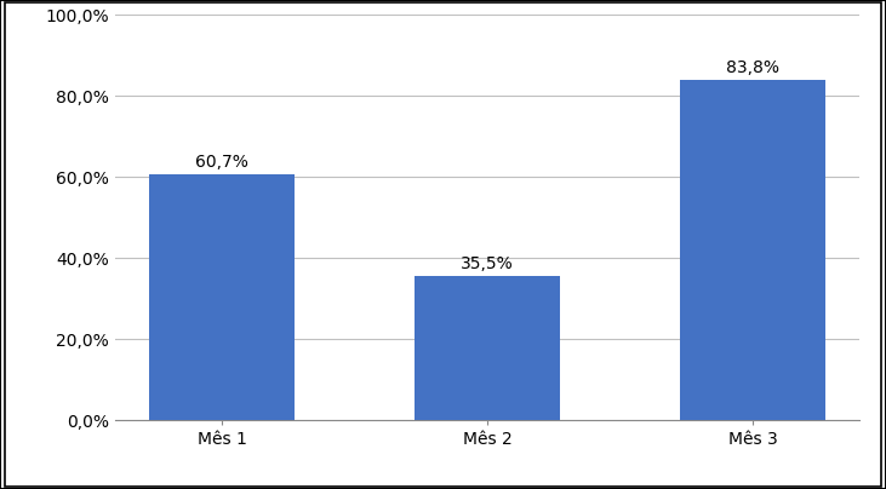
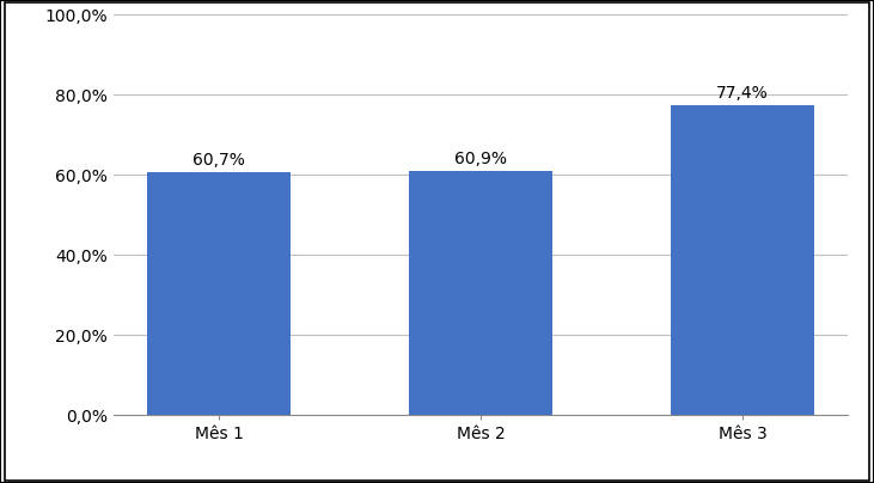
Mês 2: 35,5% -> 60,9%
Mês 3: 83,8% -> 77,4%
